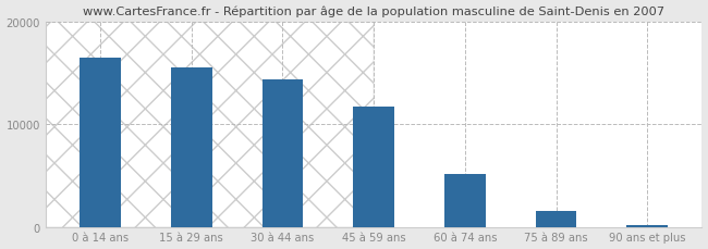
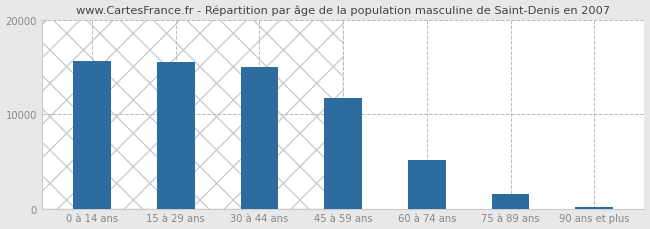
0 à 14 ans: 16500 -> 15600
30 à 44 ans: 14400 -> 15000
